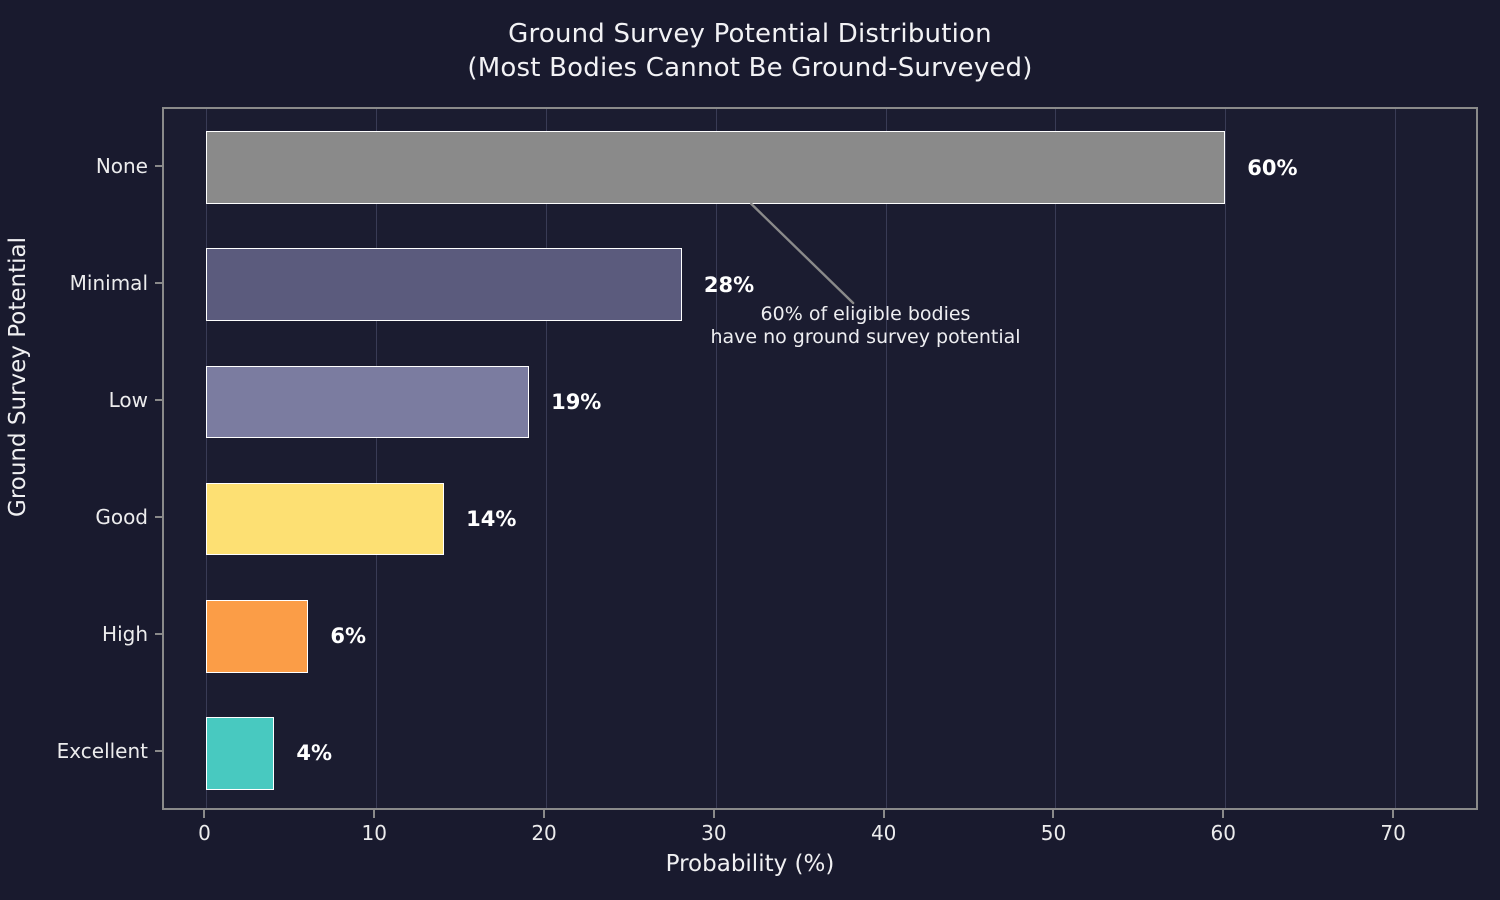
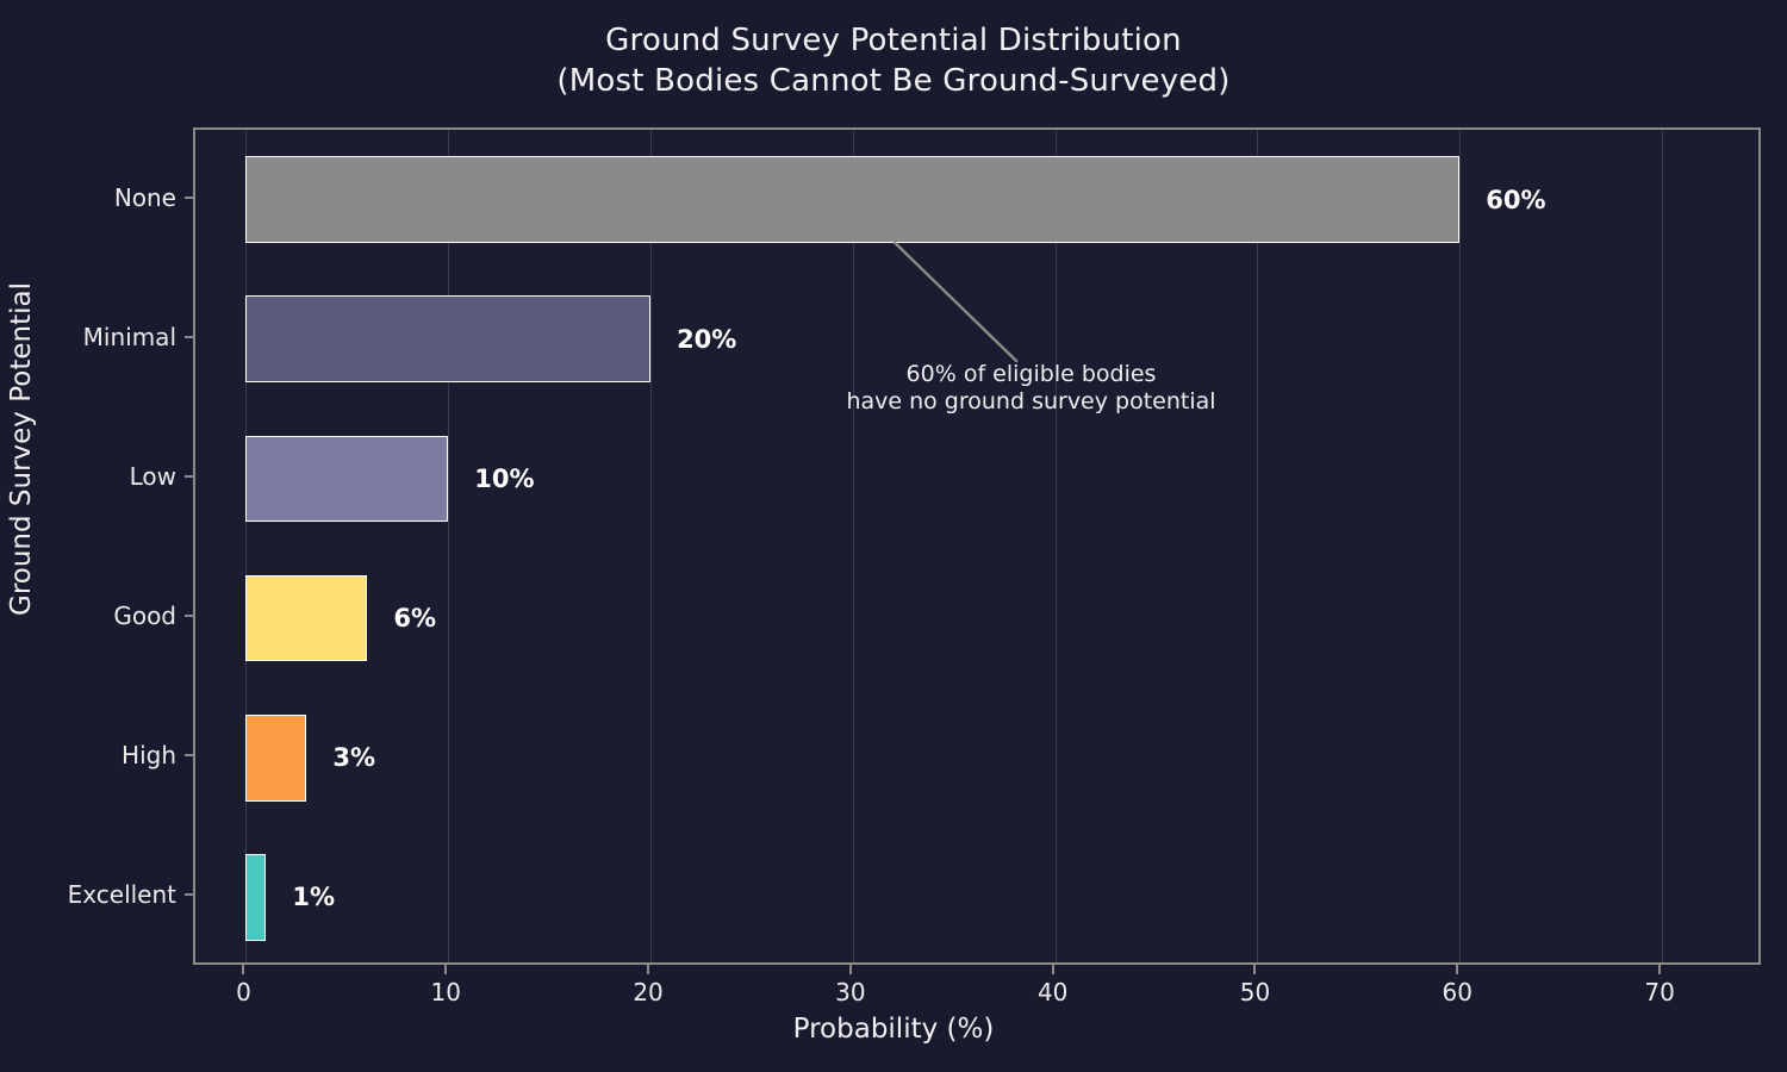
Minimal: 28% -> 20%
Low: 19% -> 10%
Good: 14% -> 6%
High: 6% -> 3%
Excellent: 4% -> 1%
